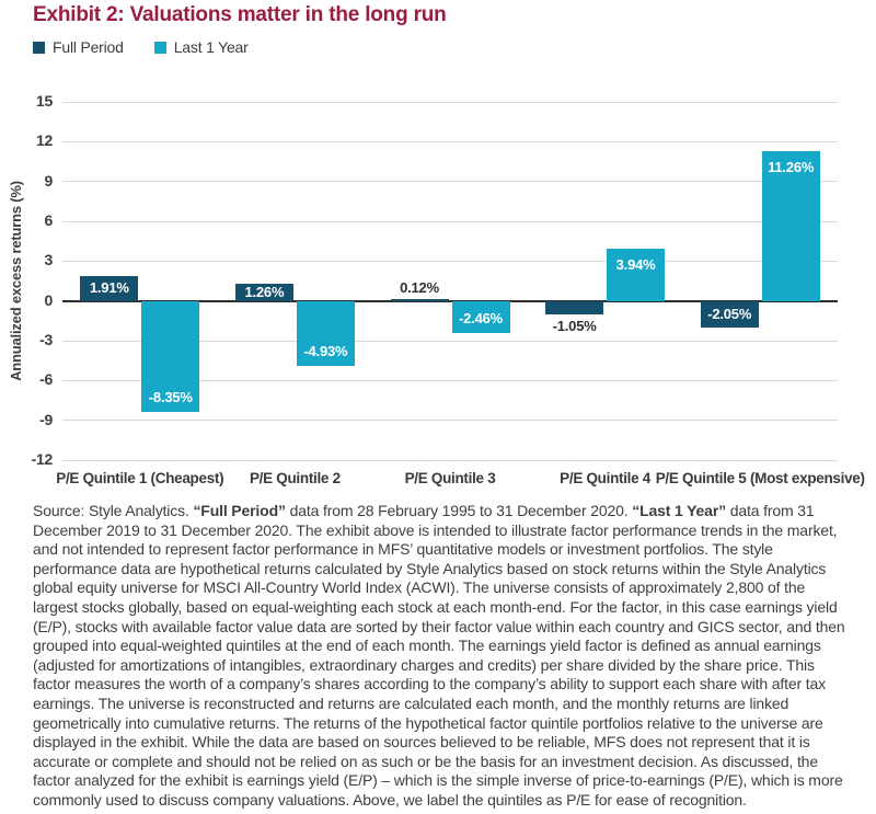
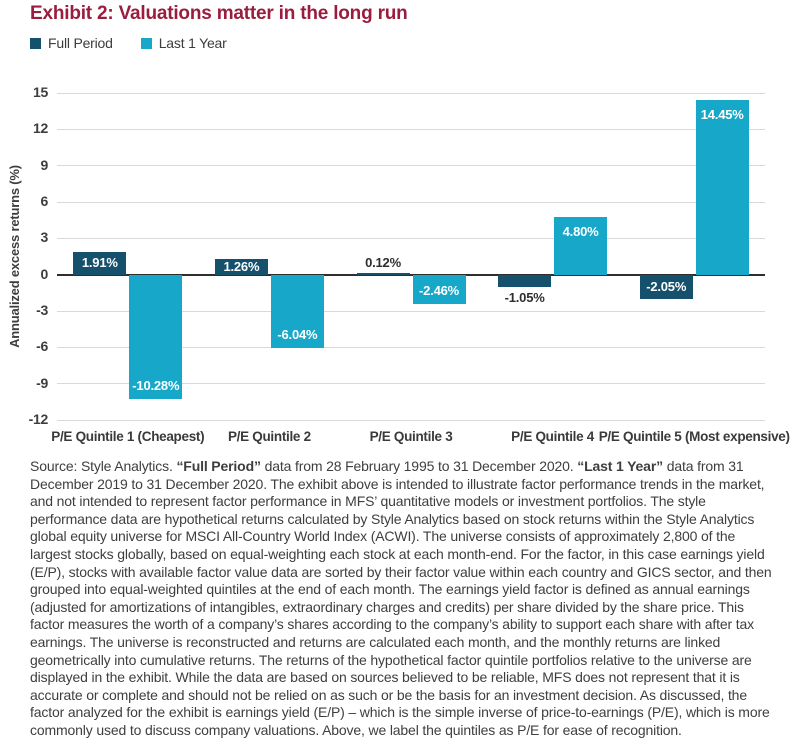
Last 1 Year/P/E Quintile 1 (Cheapest): -8.35% -> -10.28%
Last 1 Year/P/E Quintile 2: -4.93% -> -6.04%
Last 1 Year/P/E Quintile 4: 3.94% -> 4.80%
Last 1 Year/P/E Quintile 5 (Most expensive): 11.26% -> 14.45%
